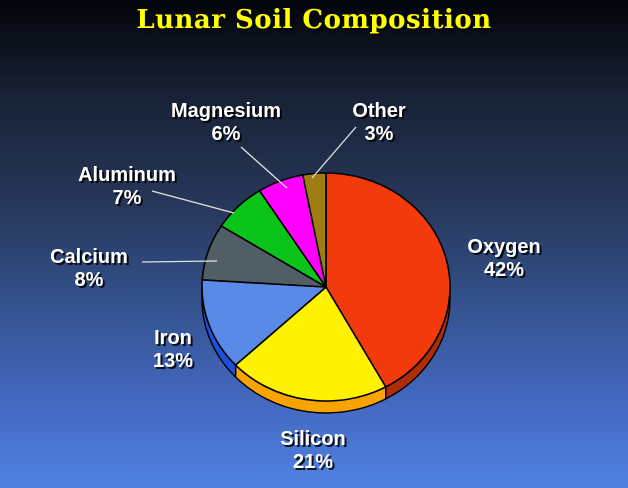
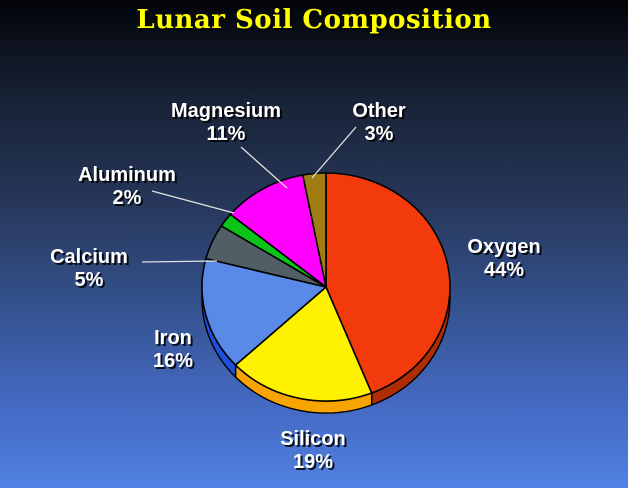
Oxygen: 42% -> 44%
Silicon: 21% -> 19%
Iron: 13% -> 16%
Calcium: 8% -> 5%
Aluminum: 7% -> 2%
Magnesium: 6% -> 11%
